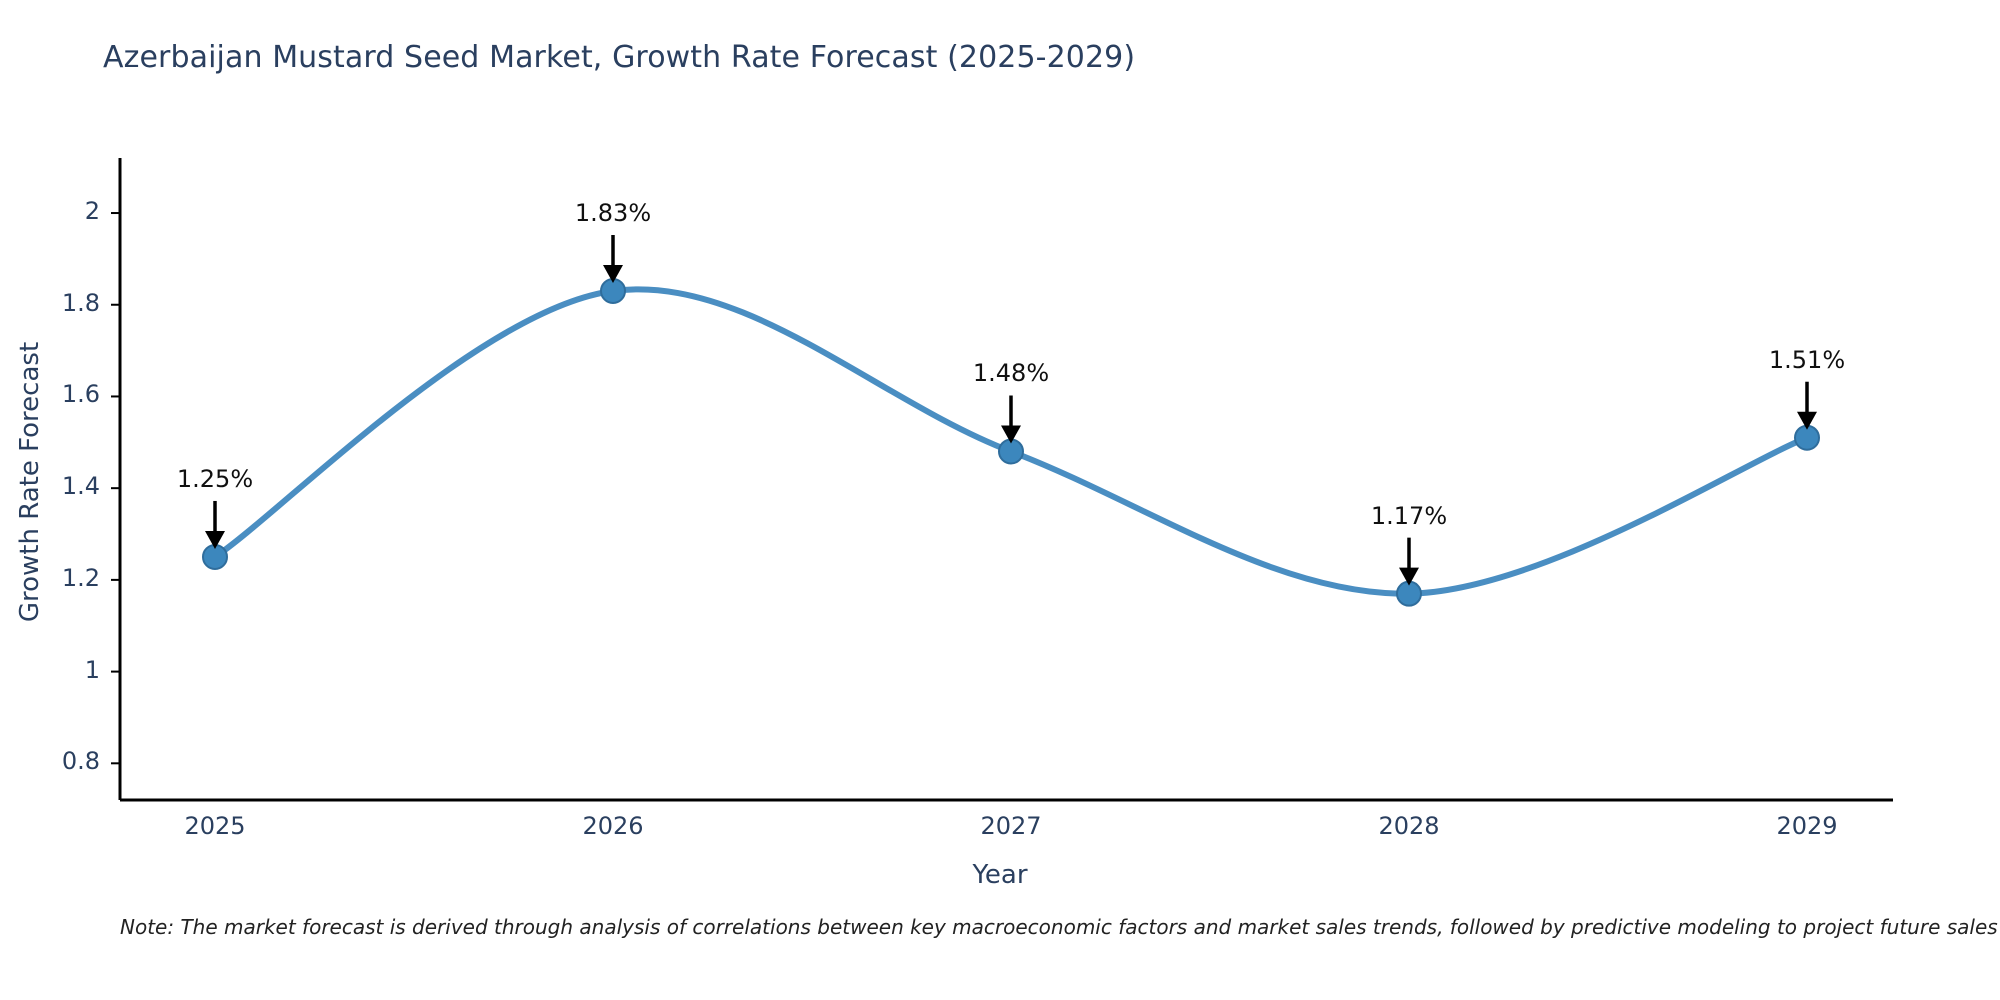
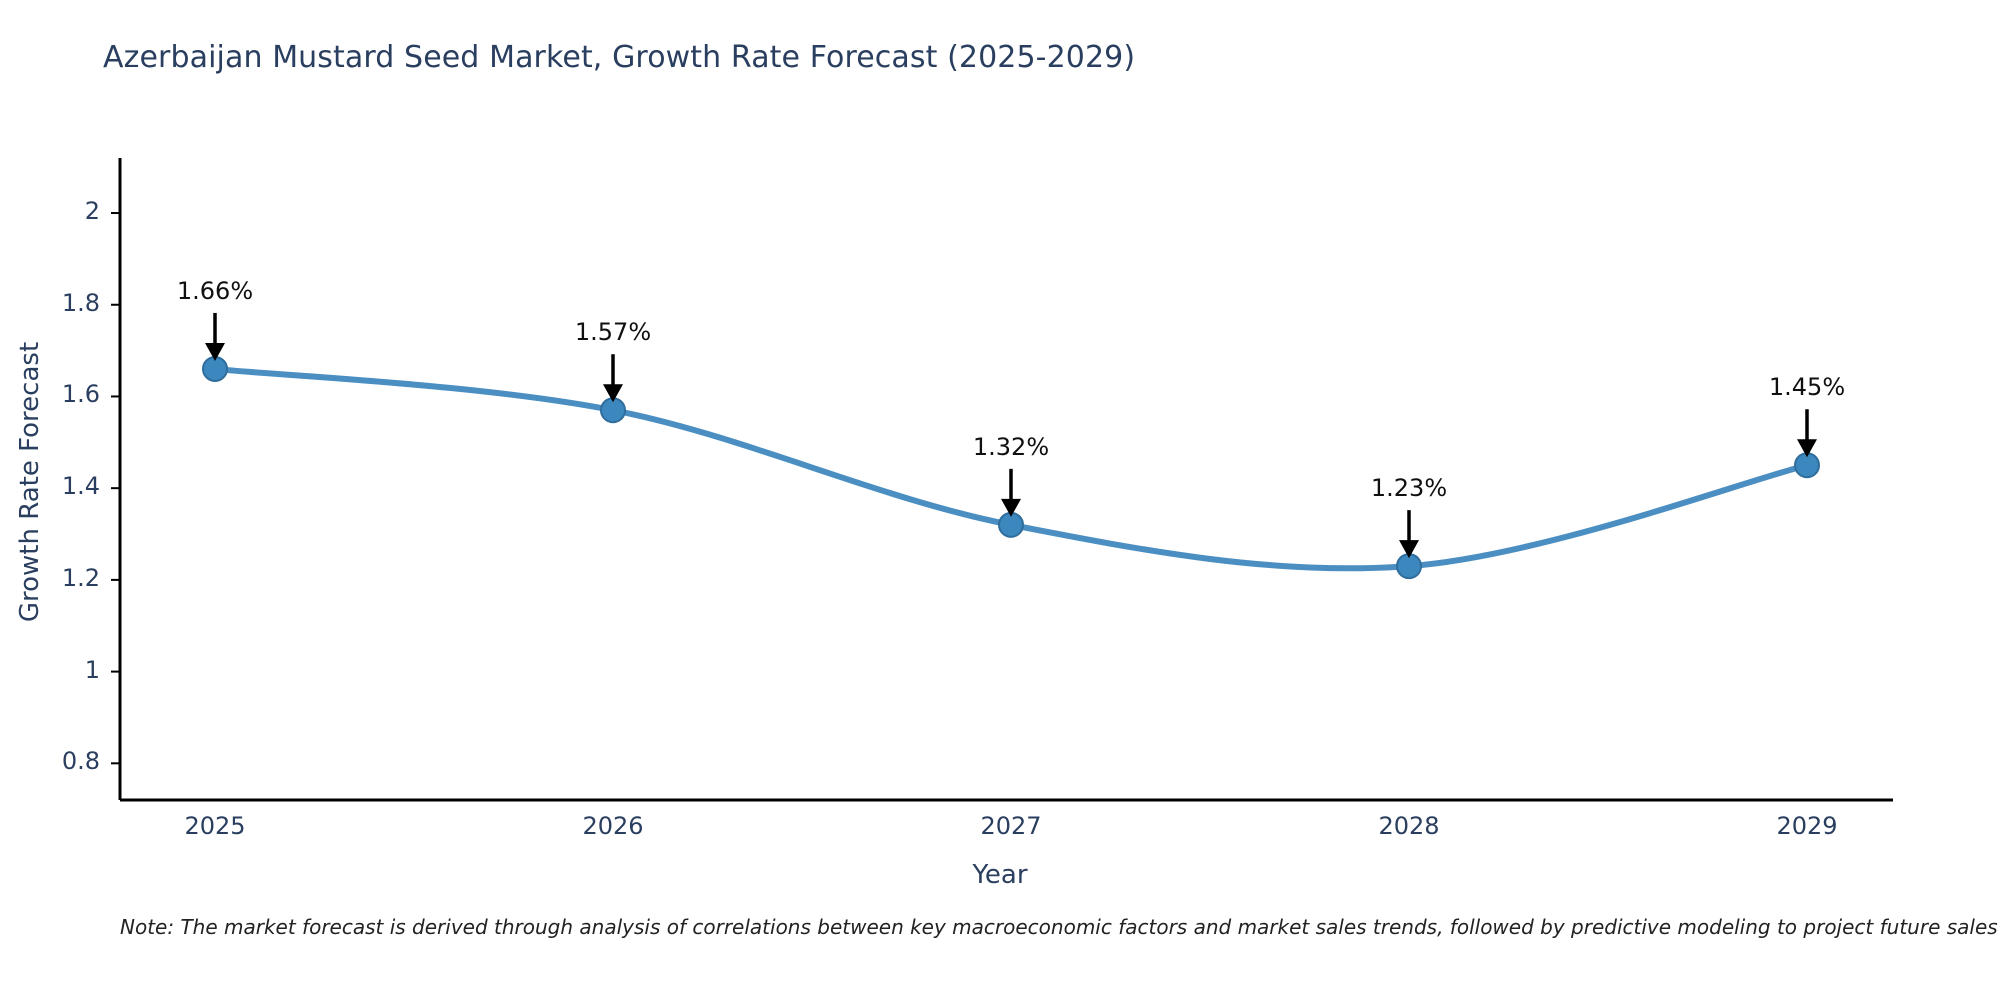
2025: 1.25% -> 1.66%
2026: 1.83% -> 1.57%
2027: 1.48% -> 1.32%
2028: 1.17% -> 1.23%
2029: 1.51% -> 1.45%
